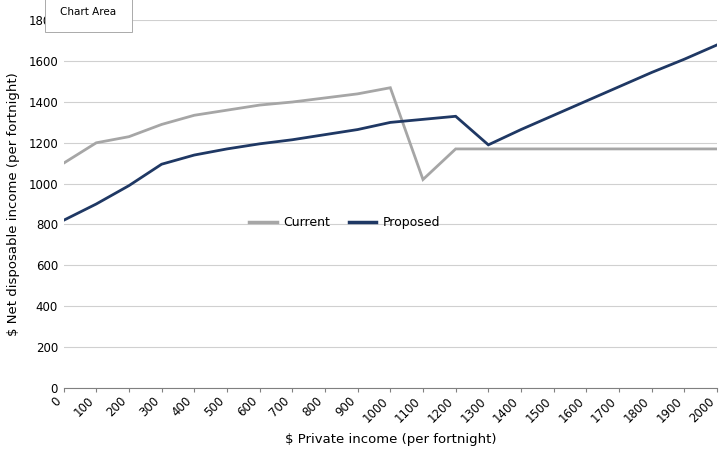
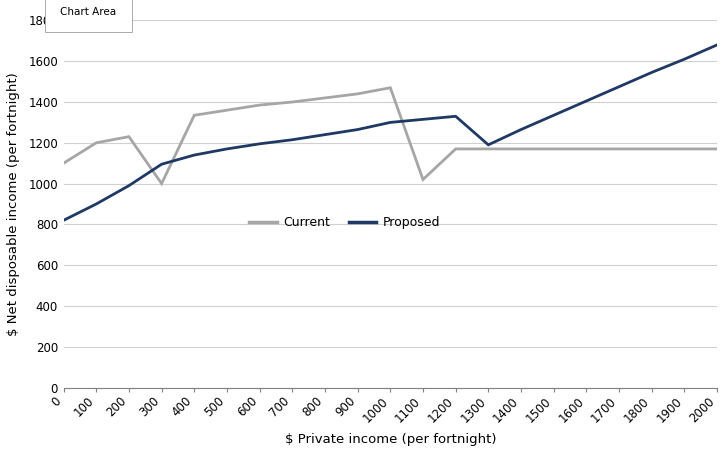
Current/300: 1290 -> 1000
